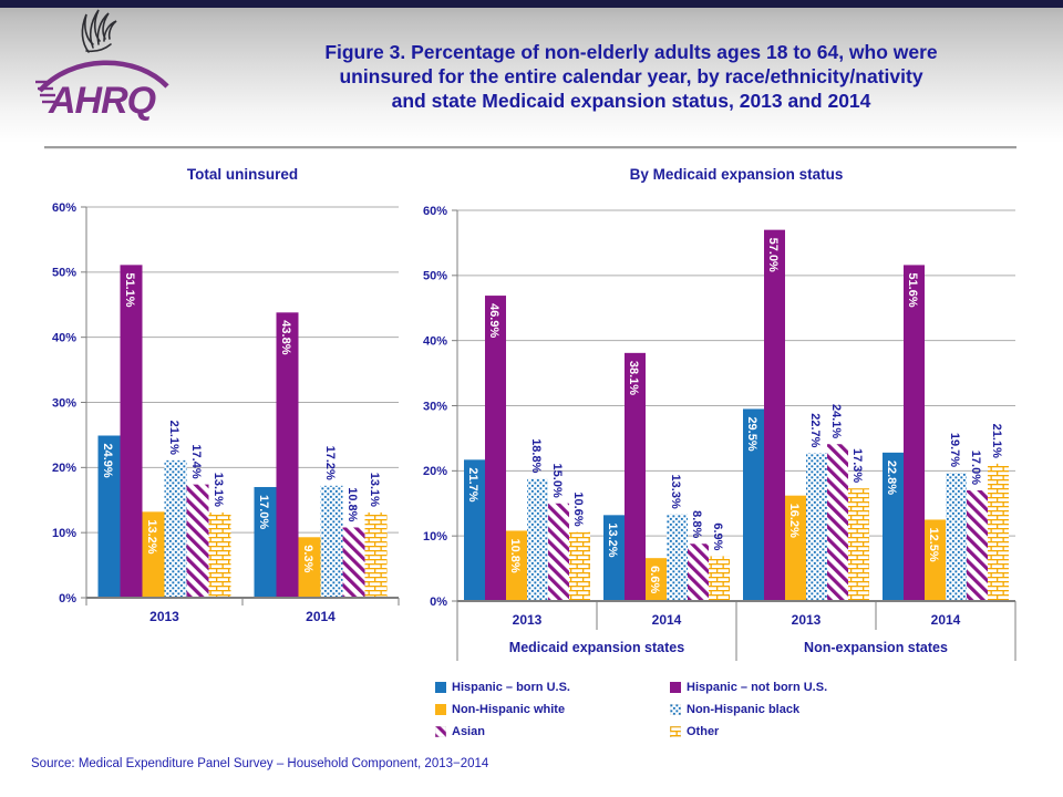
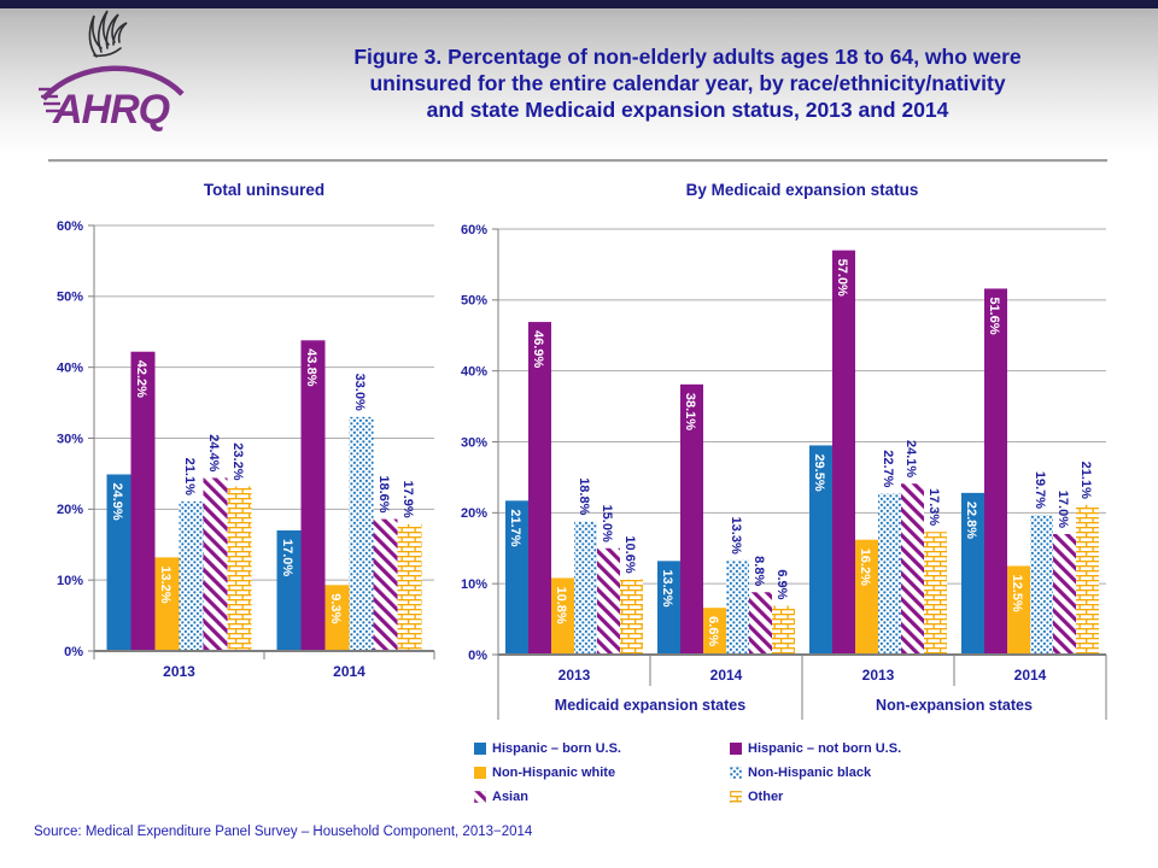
Total uninsured/Hispanic – not born U.S./2013: 51.1% -> 42.2%
Total uninsured/Asian/2013: 17.4% -> 24.4%
Total uninsured/Other/2013: 13.1% -> 23.2%
Total uninsured/Non-Hispanic black/2014: 17.2% -> 33.0%
Total uninsured/Asian/2014: 10.8% -> 18.6%
Total uninsured/Other/2014: 13.1% -> 17.9%
